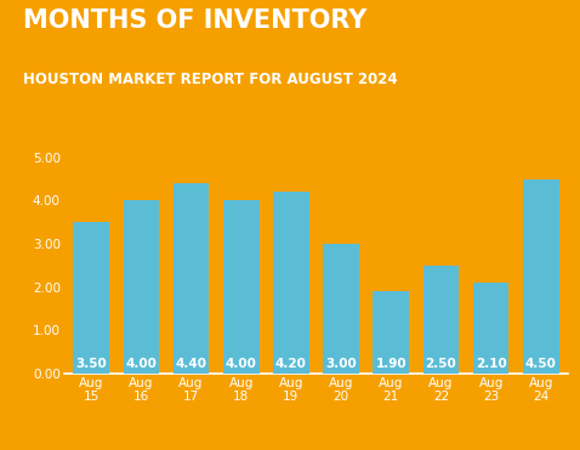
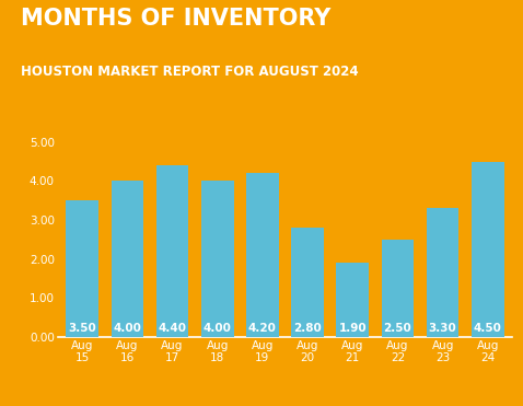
Aug 20: 3.00 -> 2.80
Aug 23: 2.10 -> 3.30
